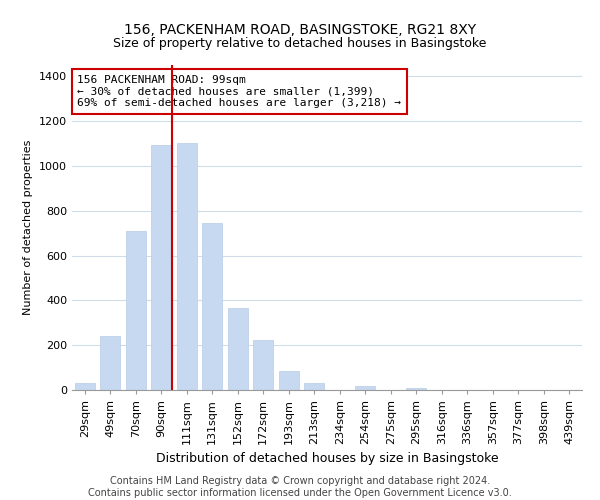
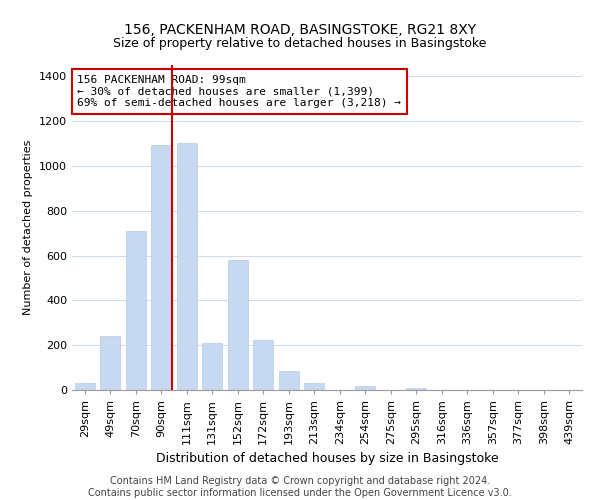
131sqm: 745 -> 210
152sqm: 365 -> 580
